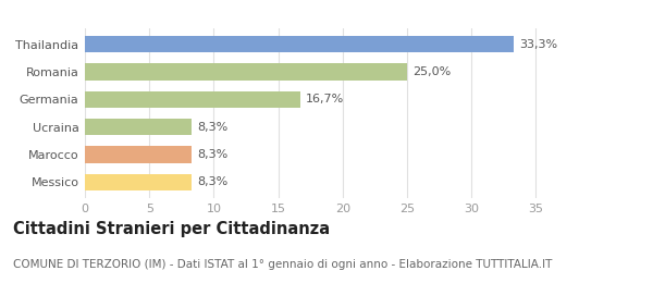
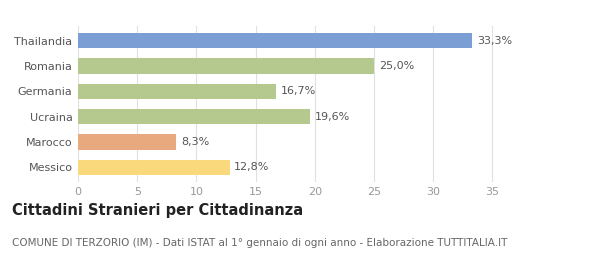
Ucraina: 8,3% -> 19,6%
Messico: 8,3% -> 12,8%
